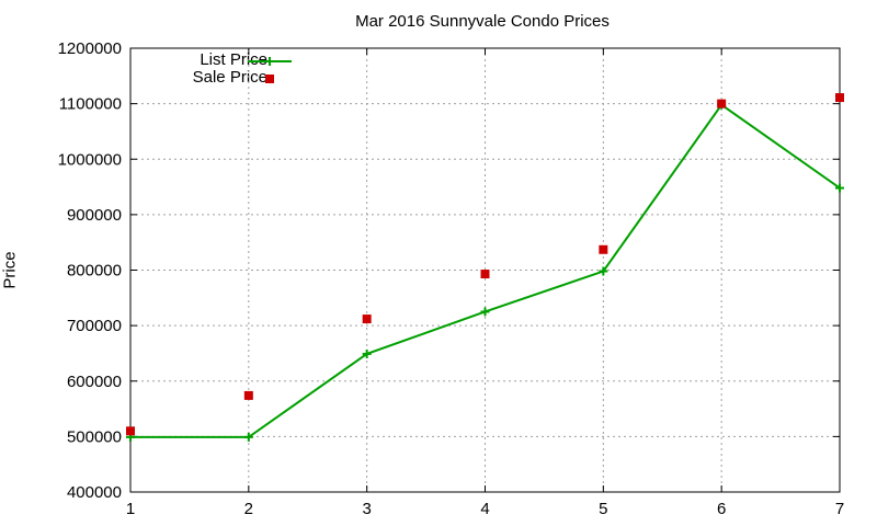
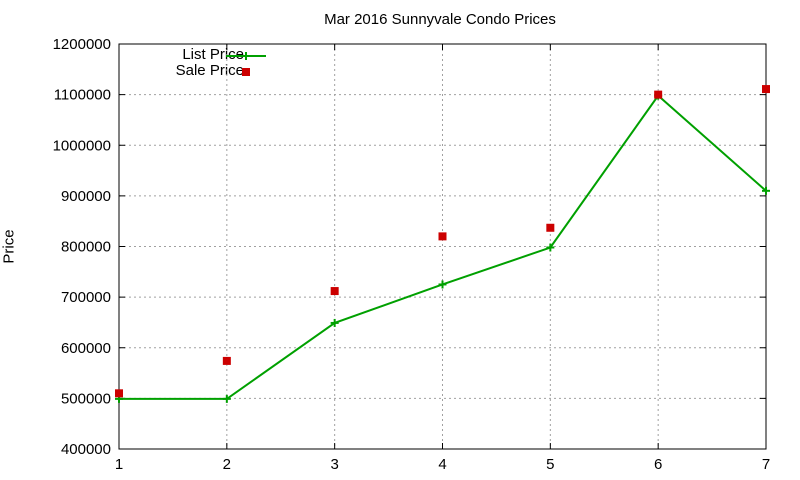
Sale Price/4: 790000 -> 820000
List Price/7: 950000 -> 910000
